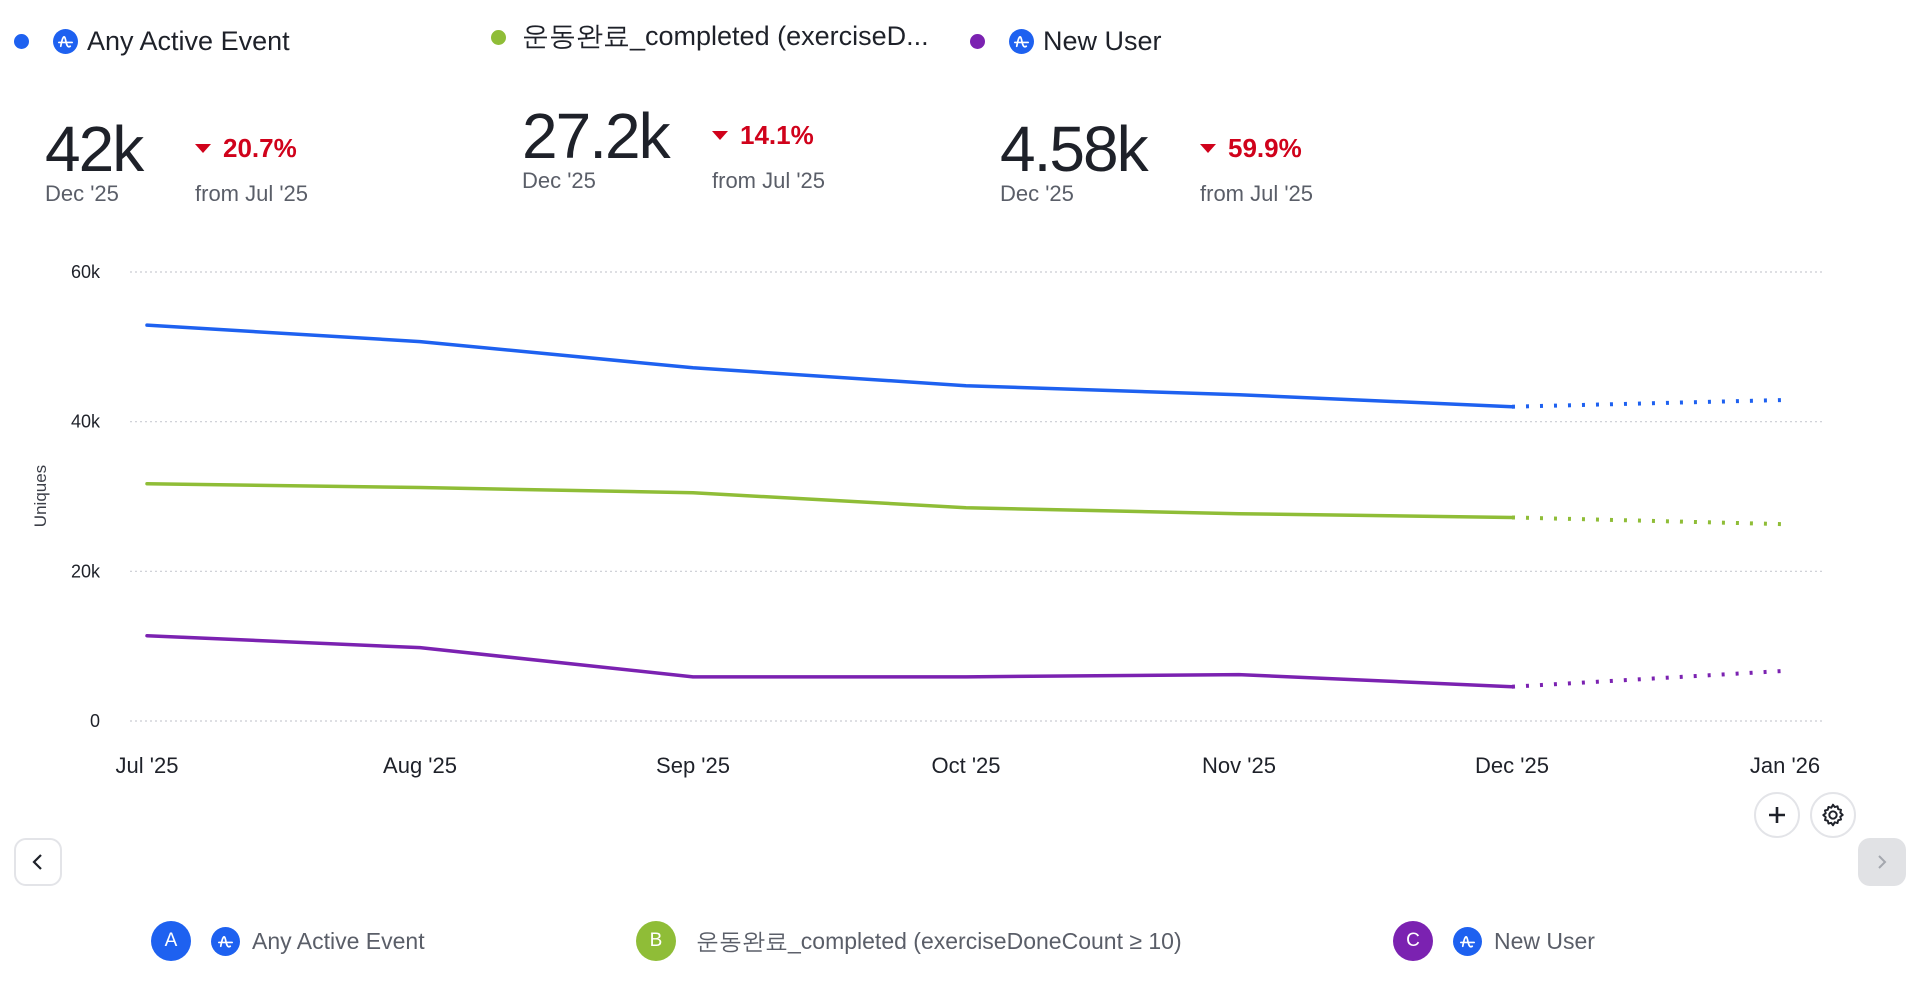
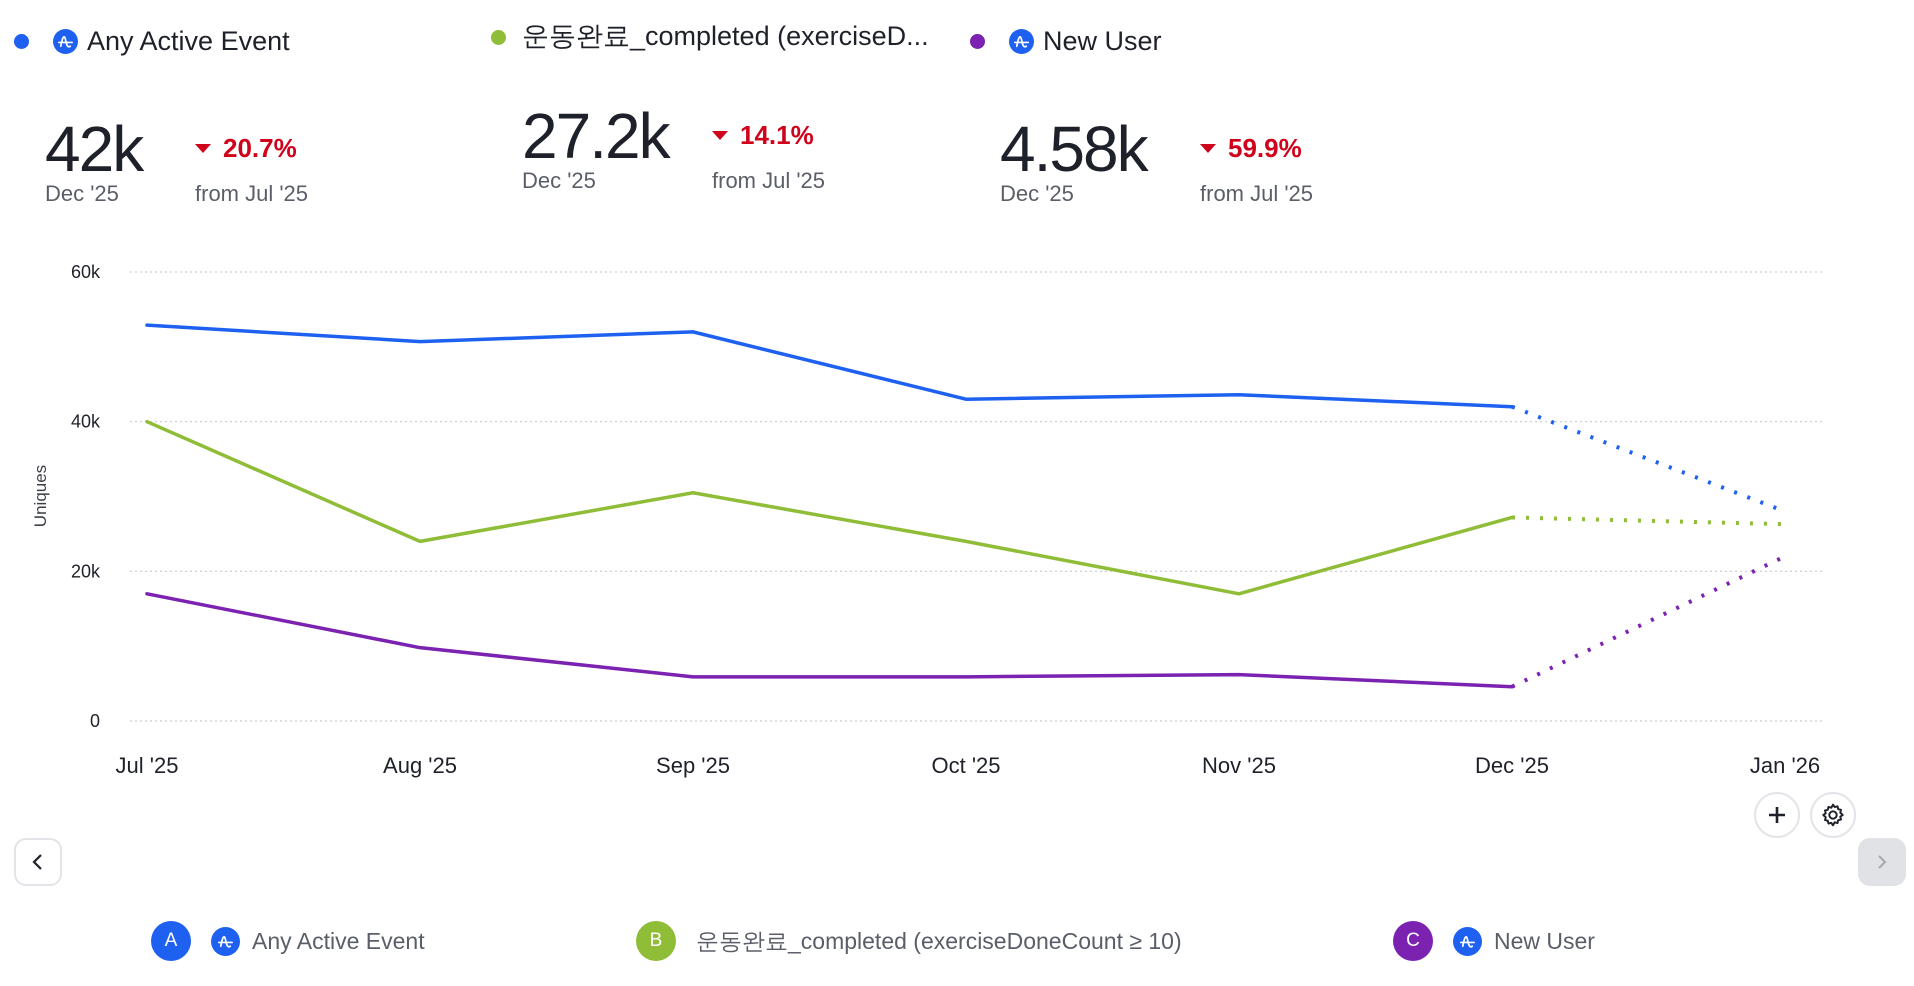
운동완료_completed (exerciseDoneCount ≥ 10)/Jul '25: 32k -> 40k
New User/Jul '25: 11k -> 17k
운동완료_completed (exerciseDoneCount ≥ 10)/Aug '25: 31k -> 24k
Any Active Event/Sep '25: 47k -> 52k
Any Active Event/Oct '25: 45k -> 43k
운동완료_completed (exerciseDoneCount ≥ 10)/Oct '25: 28k -> 24k
운동완료_completed (exerciseDoneCount ≥ 10)/Nov '25: 28k -> 17k
Any Active Event/Jan '26: 43k -> 28k
New User/Jan '26: 7k -> 22k
